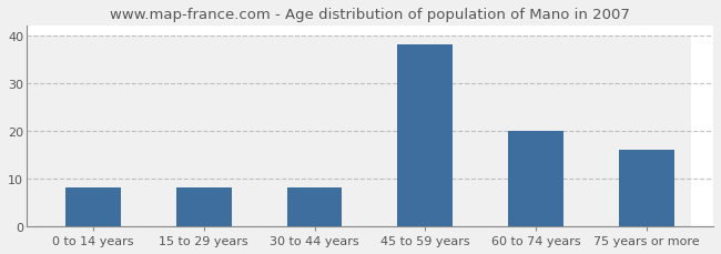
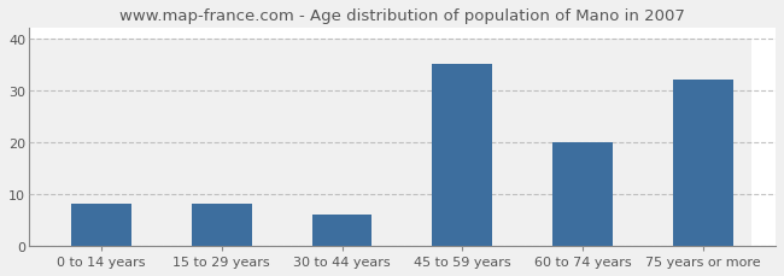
30 to 44 years: 8 -> 6
45 to 59 years: 38 -> 35
75 years or more: 16 -> 32
